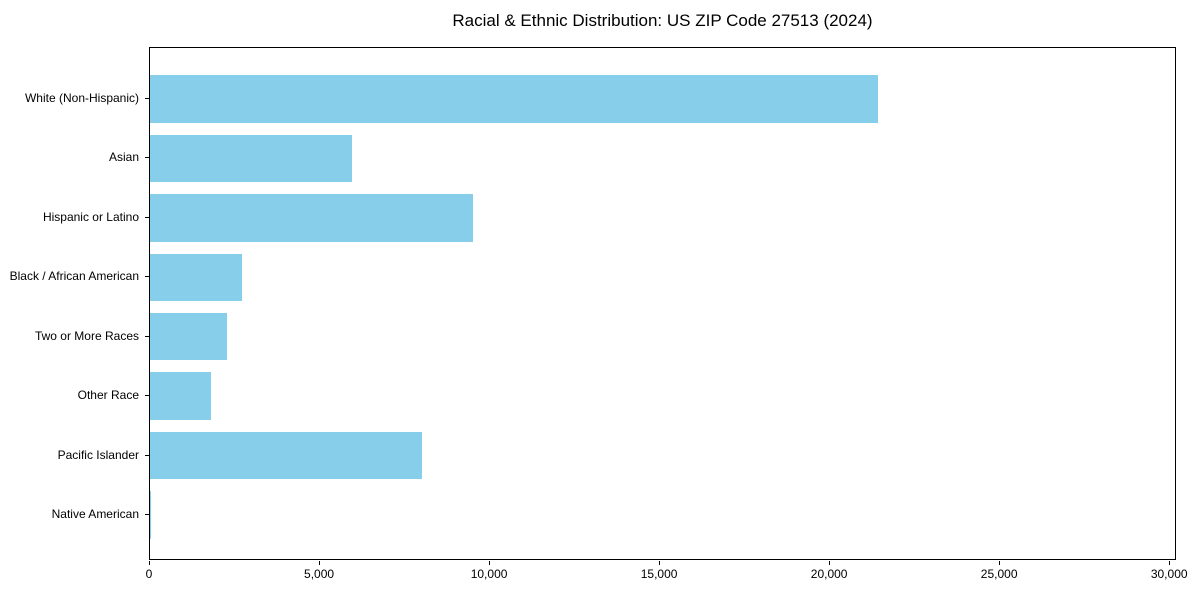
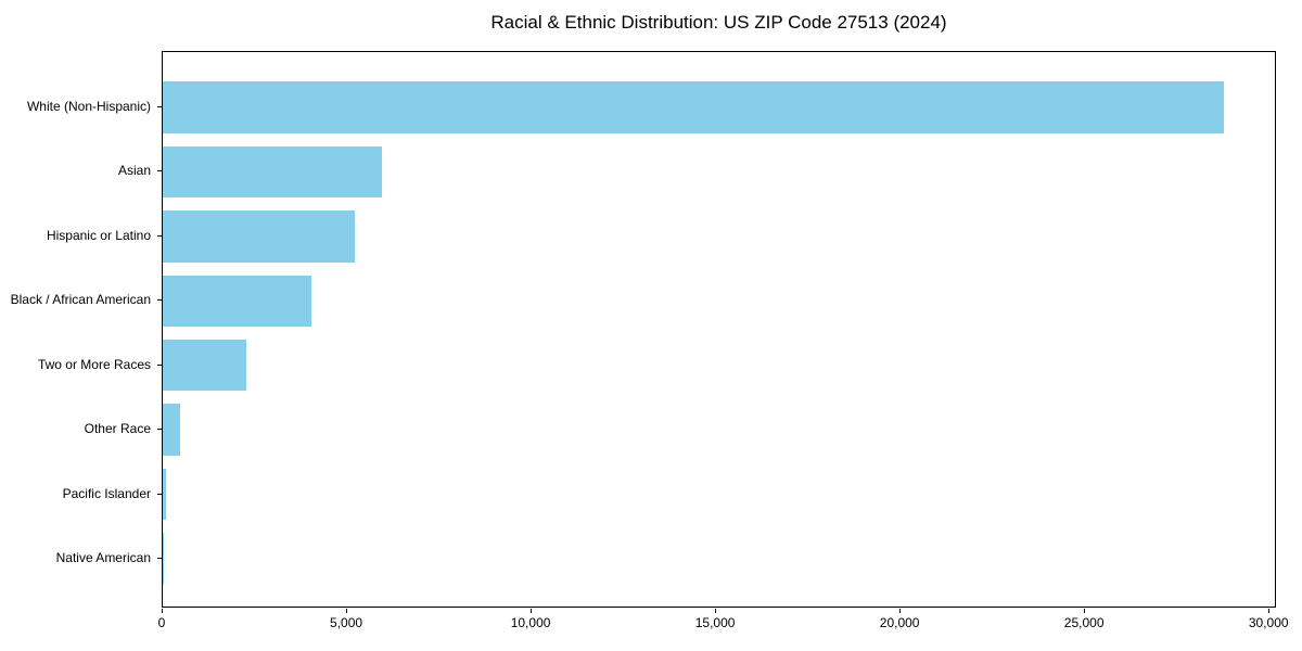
White (Non-Hispanic): 21400 -> 28800
Hispanic or Latino: 9500 -> 5200
Black / African American: 2700 -> 4000
Other Race: 1800 -> 500
Pacific Islander: 8000 -> 100
